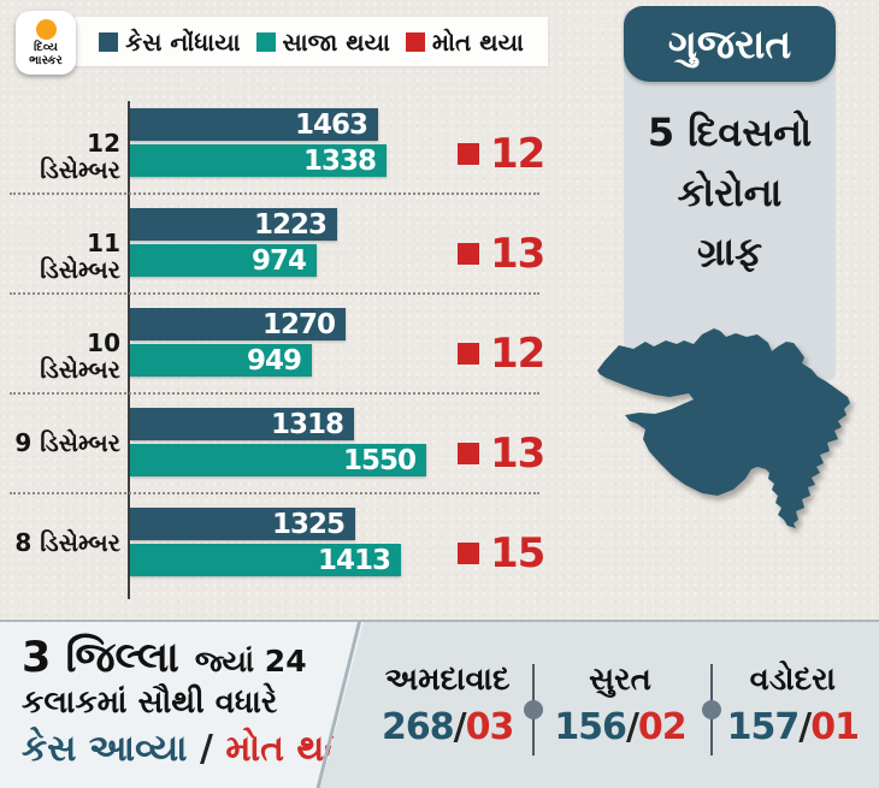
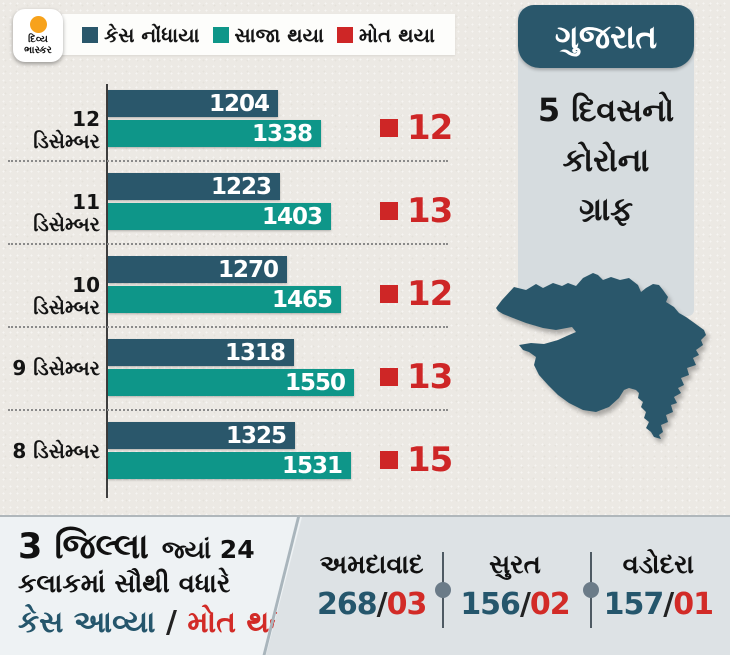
કેસ નોંધાયા/12 ડિસેમ્બર: 1463 -> 1204
સાજા થયા/11 ડિસેમ્બર: 974 -> 1403
સાજા થયા/10 ડિસેમ્બર: 949 -> 1465
સાજા થયા/8 ડિસેમ્બર: 1413 -> 1531
